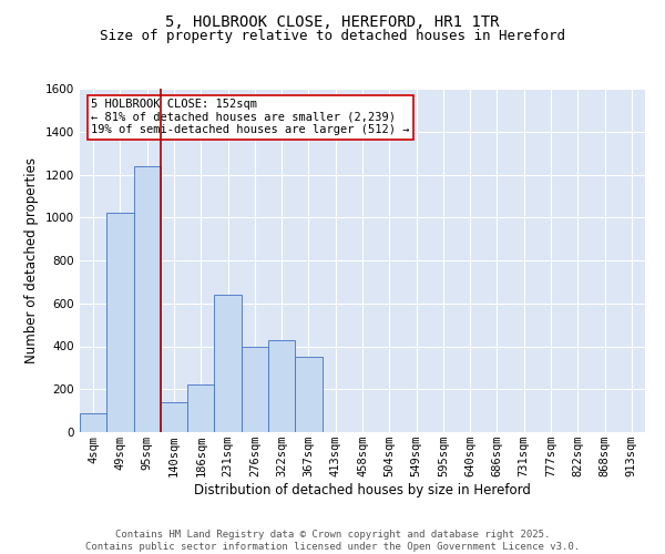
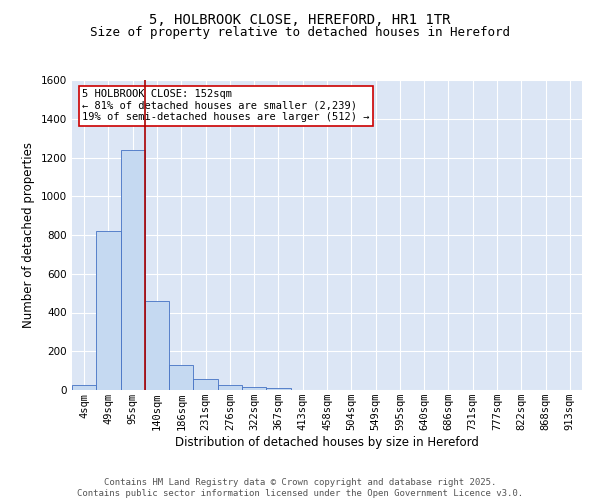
4sqm: 90 -> 20
49sqm: 1020 -> 820
140sqm: 140 -> 460
186sqm: 220 -> 130
231sqm: 640 -> 60
276sqm: 400 -> 20
322sqm: 430 -> 10
367sqm: 350 -> 10
